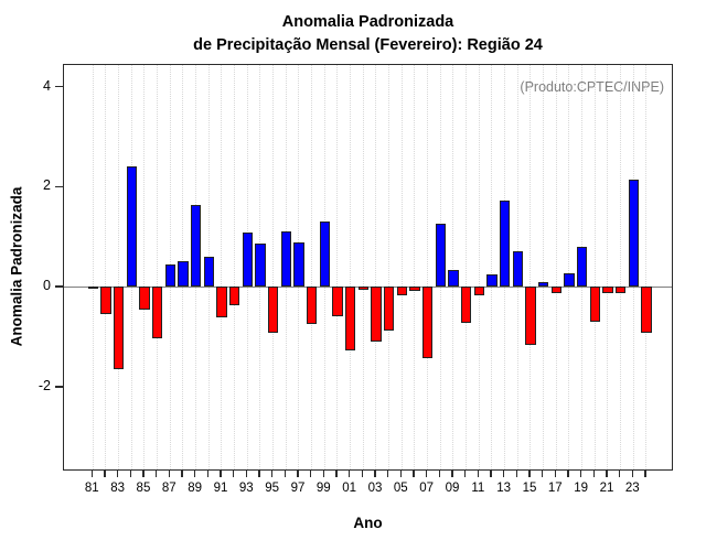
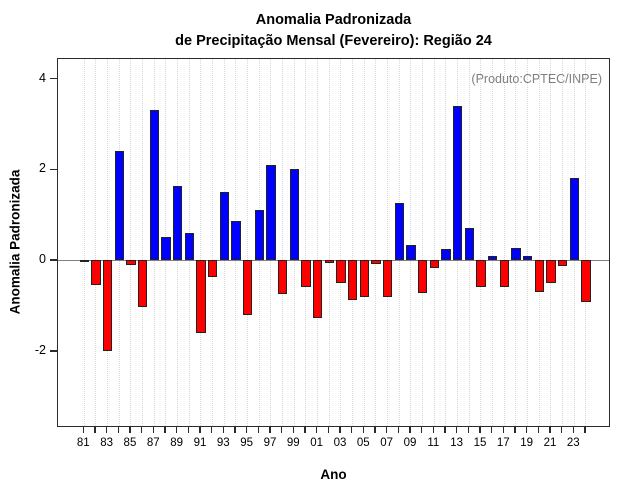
83: -1.6 -> -2.0
85: -0.5 -> -0.1
87: 0.5 -> 3.3
91: -0.6 -> -1.6
93: 1.1 -> 1.5
95: -0.9 -> -1.2
97: 0.9 -> 2.1
99: 1.3 -> 2.0
03: -1.1 -> -0.5
05: -0.2 -> -0.8
07: -1.4 -> -0.8
13: 1.7 -> 3.4
15: -1.2 -> -0.6
17: -0.1 -> -0.6
19: 0.8 -> 0.1
21: -0.1 -> -0.5
23: 2.1 -> 1.8
